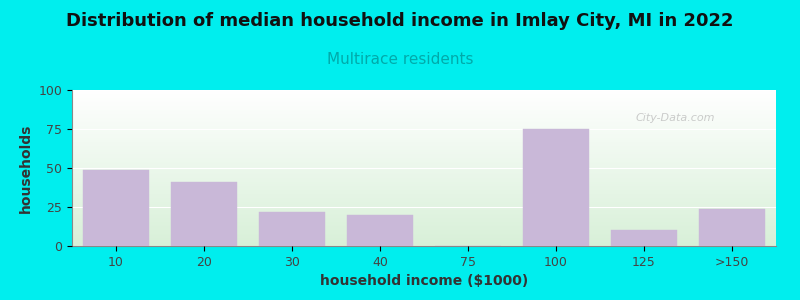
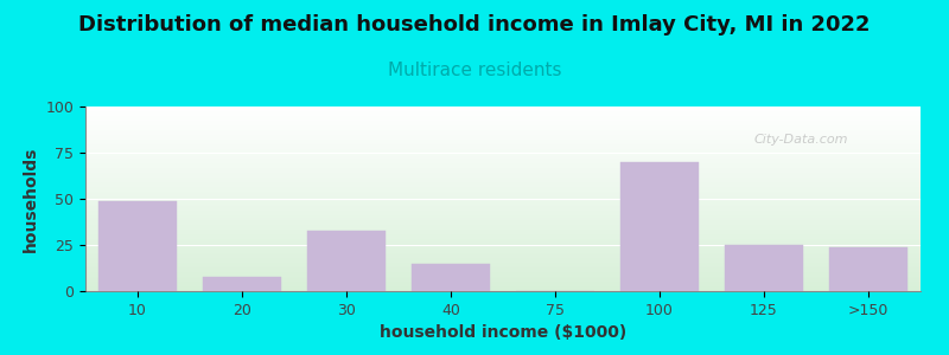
20: 41 -> 8
30: 22 -> 33
40: 20 -> 15
100: 75 -> 70
125: 10 -> 25
